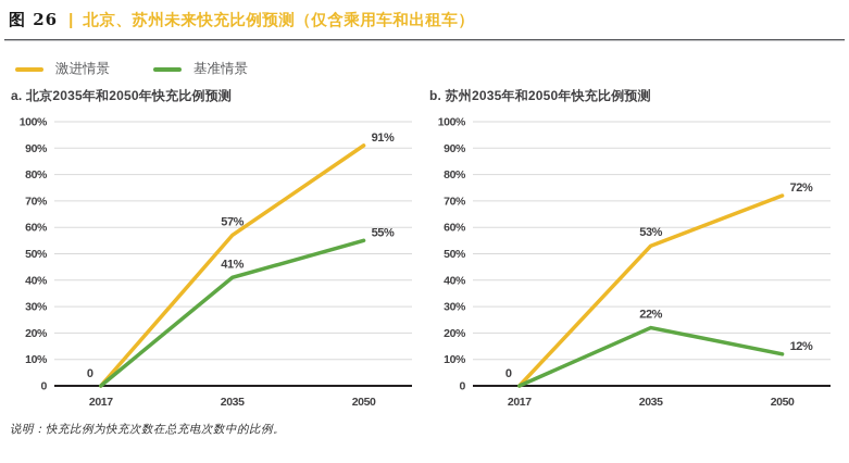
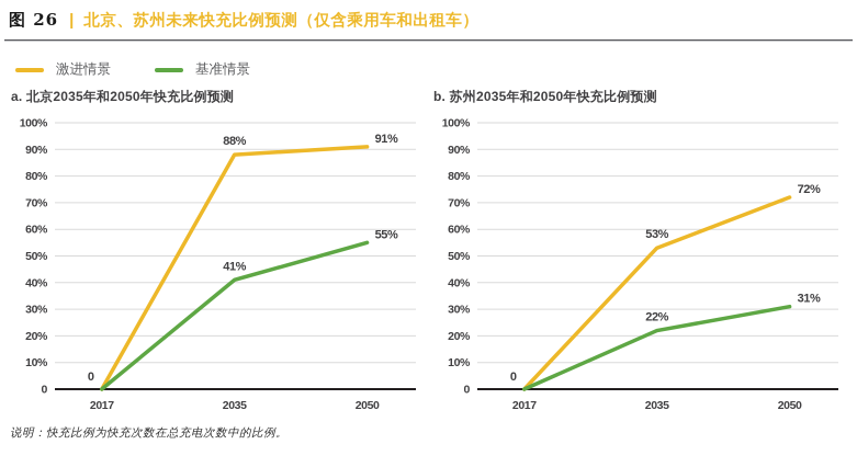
a. 北京2035年和2050年快充比例预测/激进情景/2035: 57% -> 88%
b. 苏州2035年和2050年快充比例预测/基准情景/2050: 12% -> 31%
